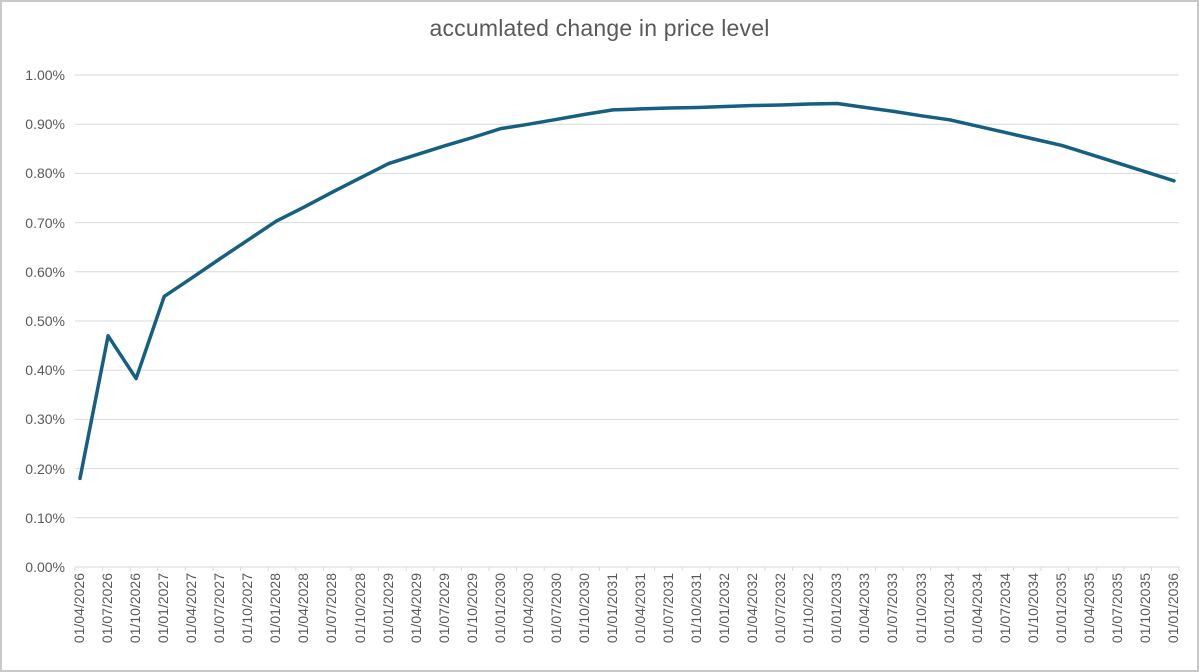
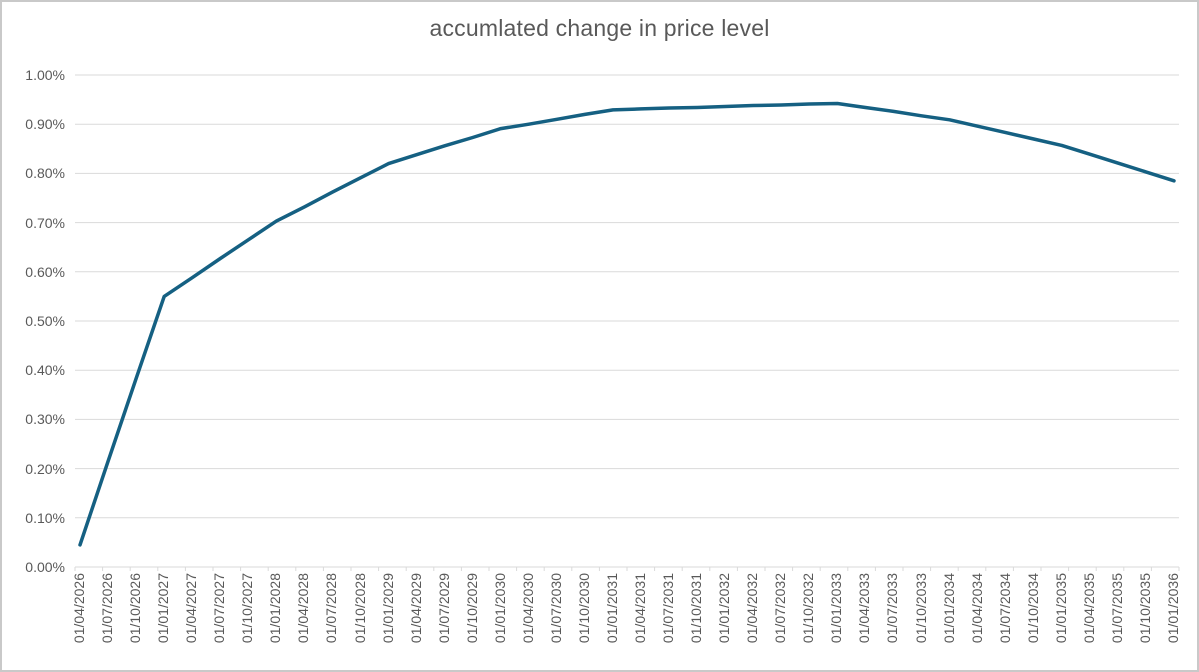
01/04/2026: 0.18% -> 0.04%
01/07/2026: 0.47% -> 0.21%
